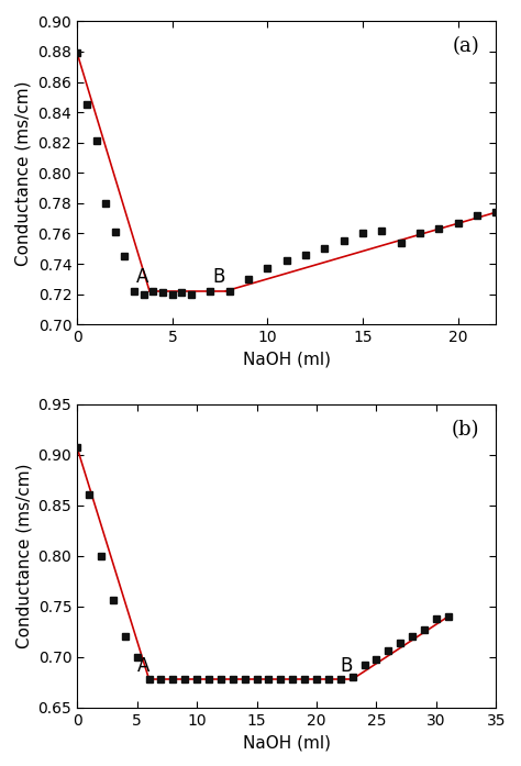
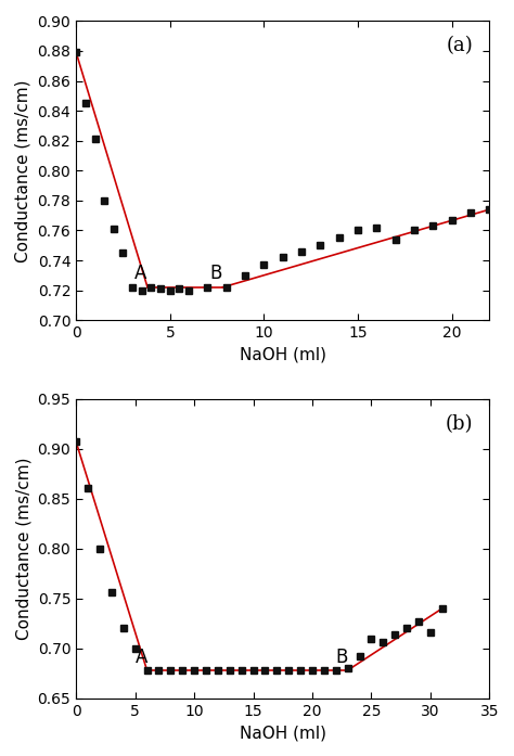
25: 0.698 -> 0.710
30: 0.738 -> 0.716
